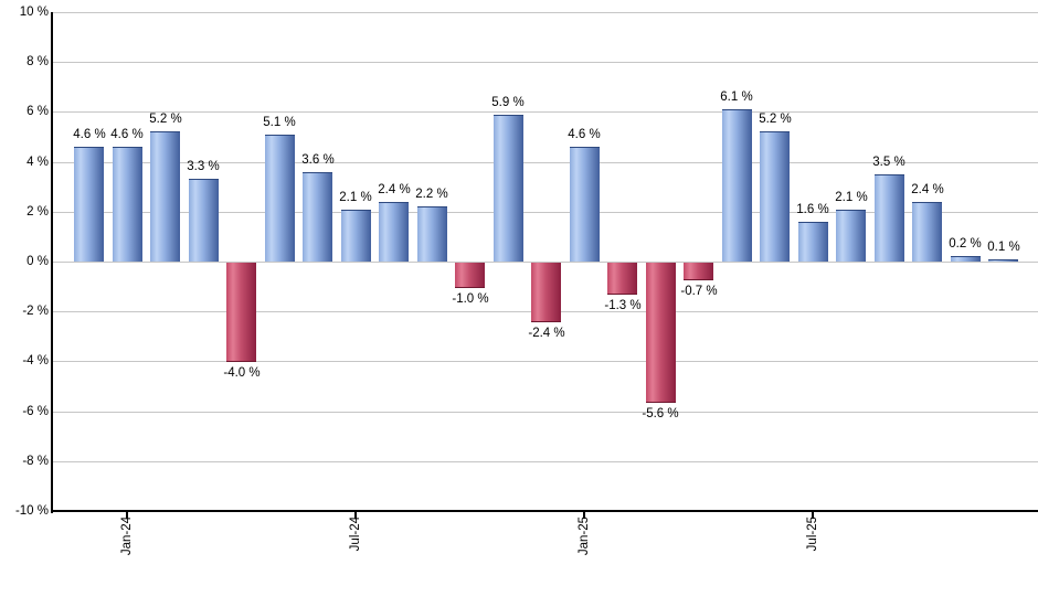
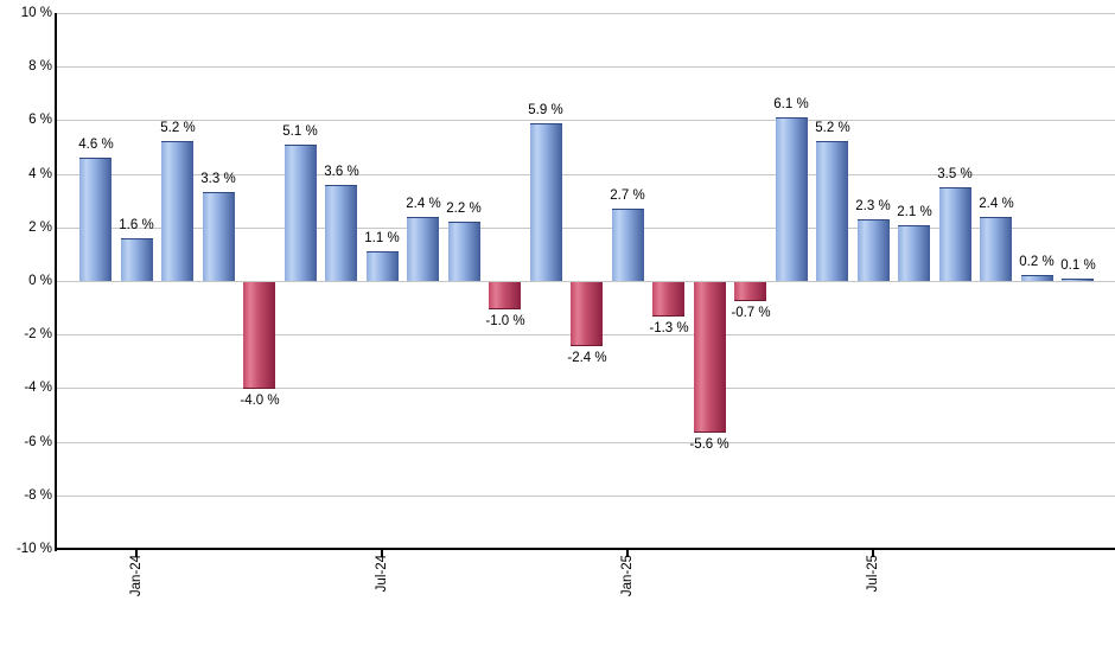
Jan-24: 4.6 -> 1.6
Jul-24: 2.1 -> 1.1
Jan-25: 4.6 -> 2.7
Jul-25: 1.6 -> 2.3
